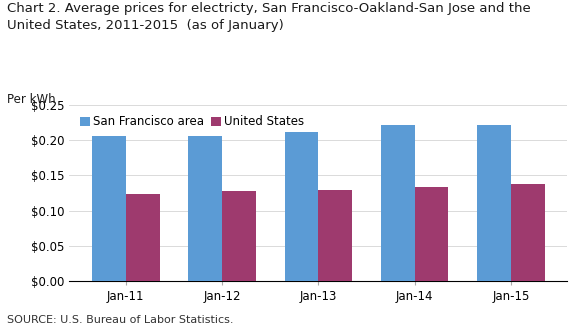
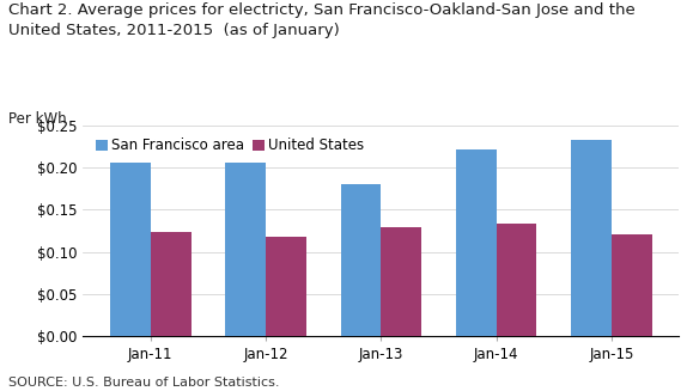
United States/Jan-12: $0.128 -> $0.118
San Francisco area/Jan-13: $0.211 -> $0.180
San Francisco area/Jan-15: $0.221 -> $0.232
United States/Jan-15: $0.137 -> $0.120
